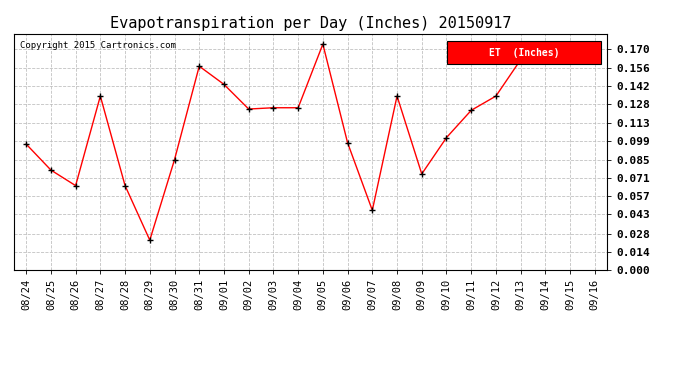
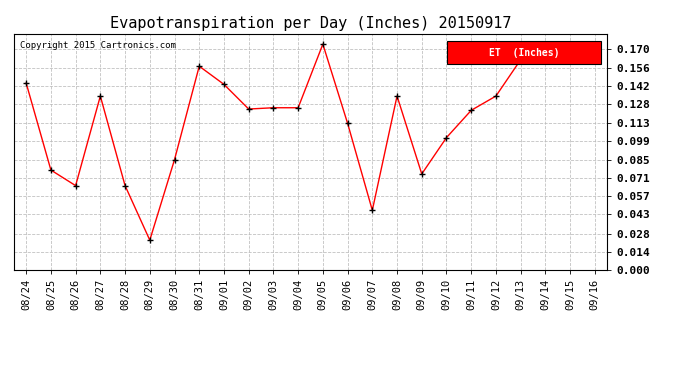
08/24: 0.097 -> 0.144
09/06: 0.098 -> 0.113
